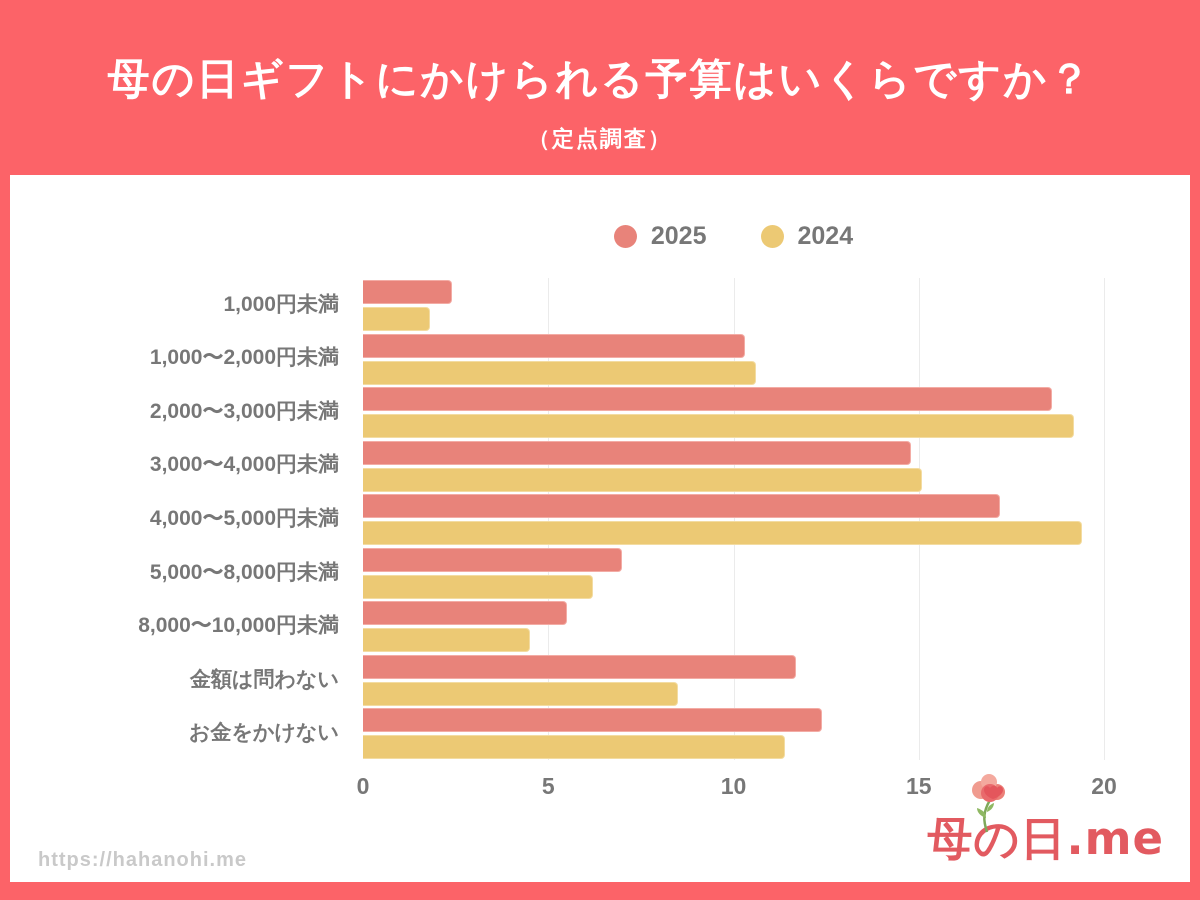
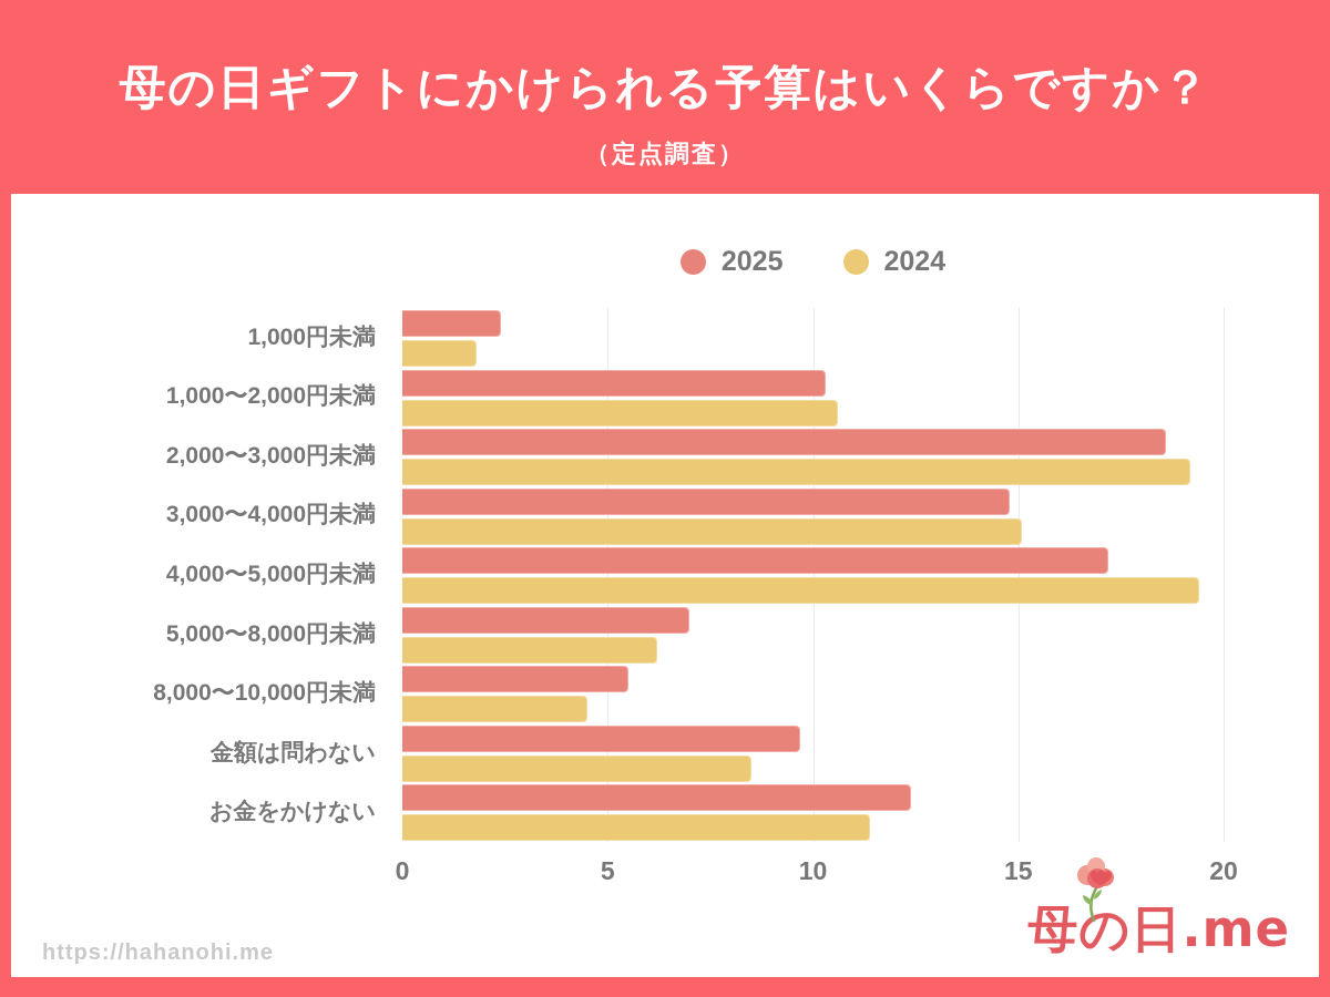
2025/金額は問わない: 11.7 -> 9.7
